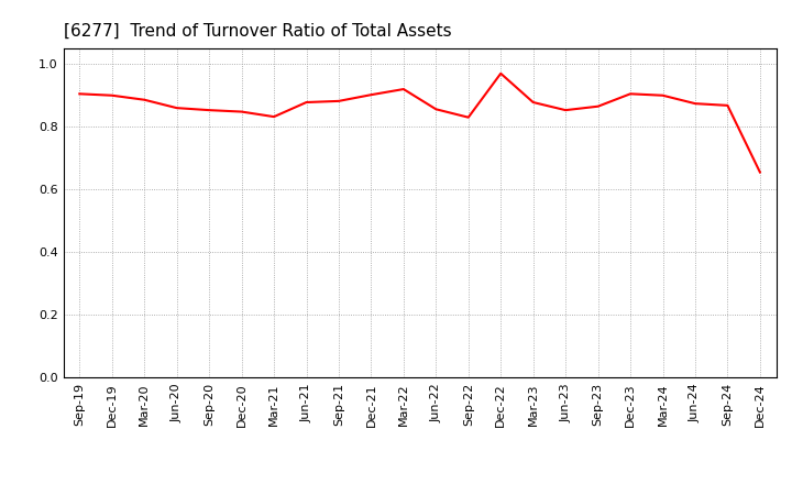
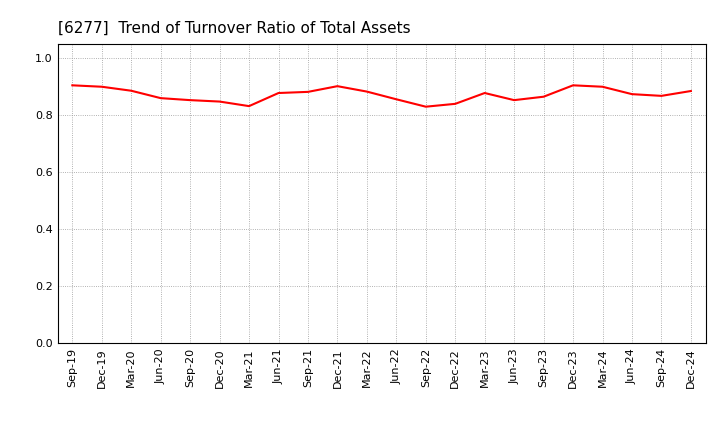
Mar-22: 0.920 -> 0.883
Dec-22: 0.970 -> 0.840
Dec-24: 0.655 -> 0.885
